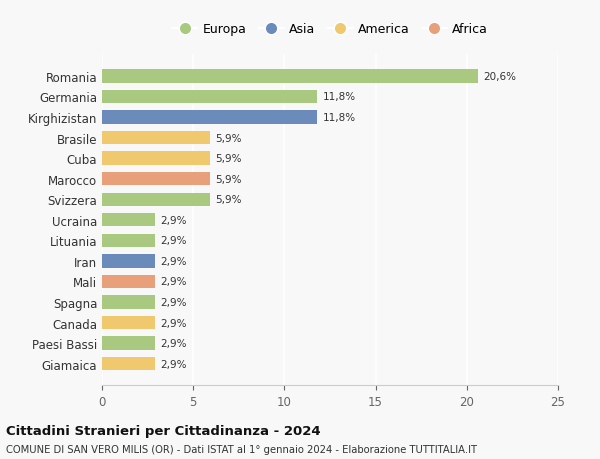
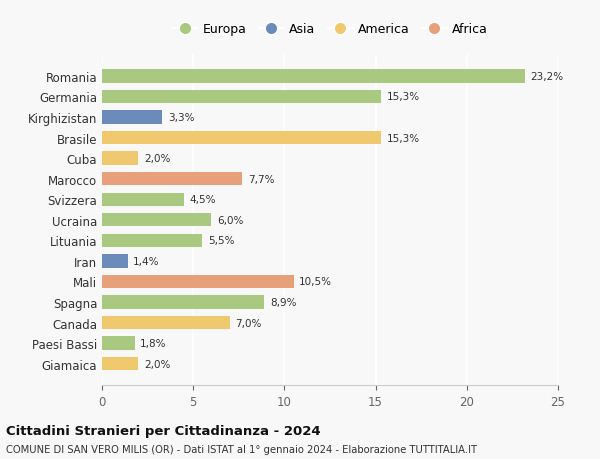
Romania: 20,6% -> 23,2%
Germania: 11,8% -> 15,3%
Kirghizistan: 11,8% -> 3,3%
Brasile: 5,9% -> 15,3%
Cuba: 5,9% -> 2,0%
Marocco: 5,9% -> 7,7%
Svizzera: 5,9% -> 4,5%
Ucraina: 2,9% -> 6,0%
Lituania: 2,9% -> 5,5%
Iran: 2,9% -> 1,4%
Mali: 2,9% -> 10,5%
Spagna: 2,9% -> 8,9%
Canada: 2,9% -> 7,0%
Paesi Bassi: 2,9% -> 1,8%
Giamaica: 2,9% -> 2,0%
